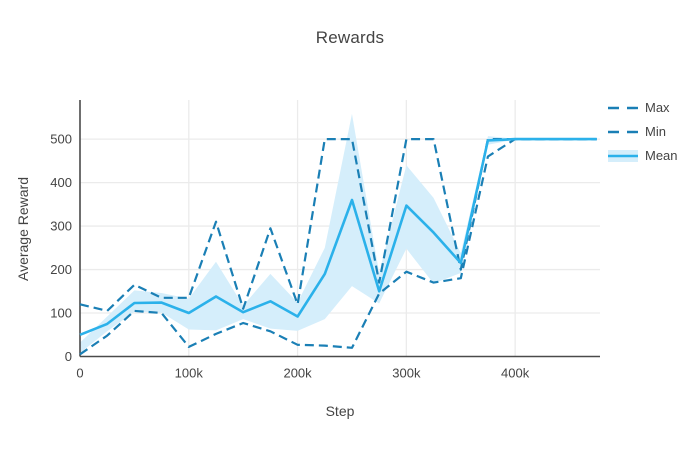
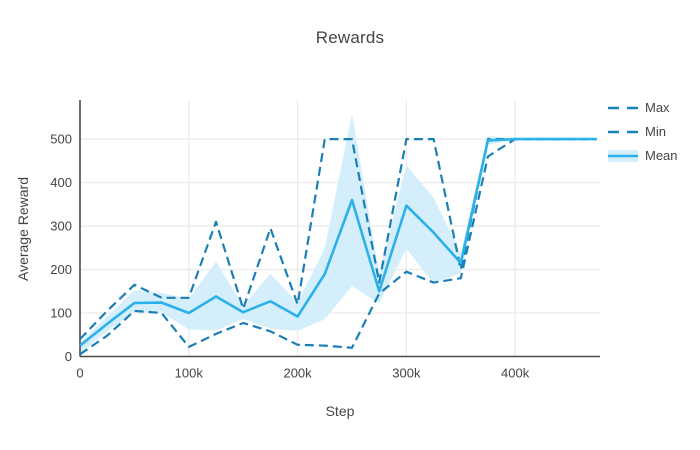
Max/0: 120 -> 40
Mean/0: 50 -> 20
